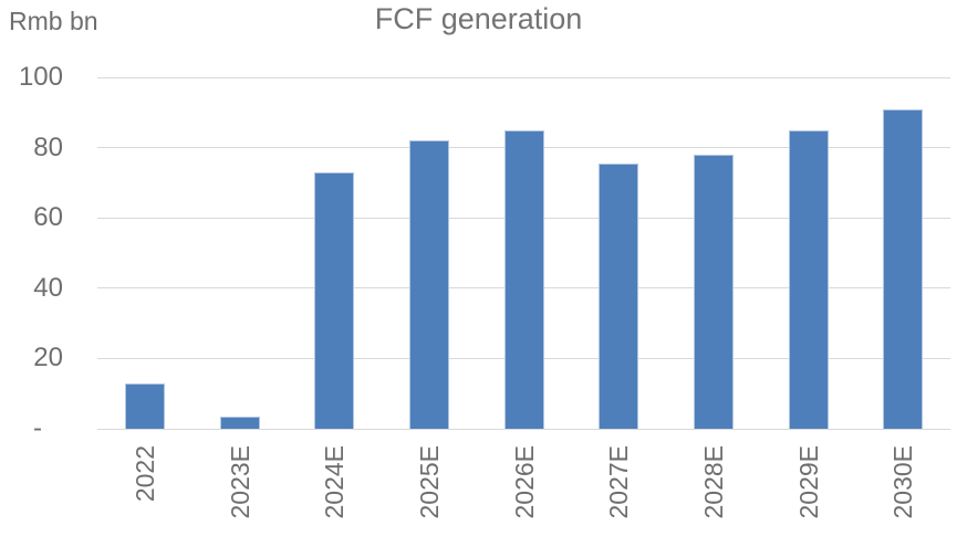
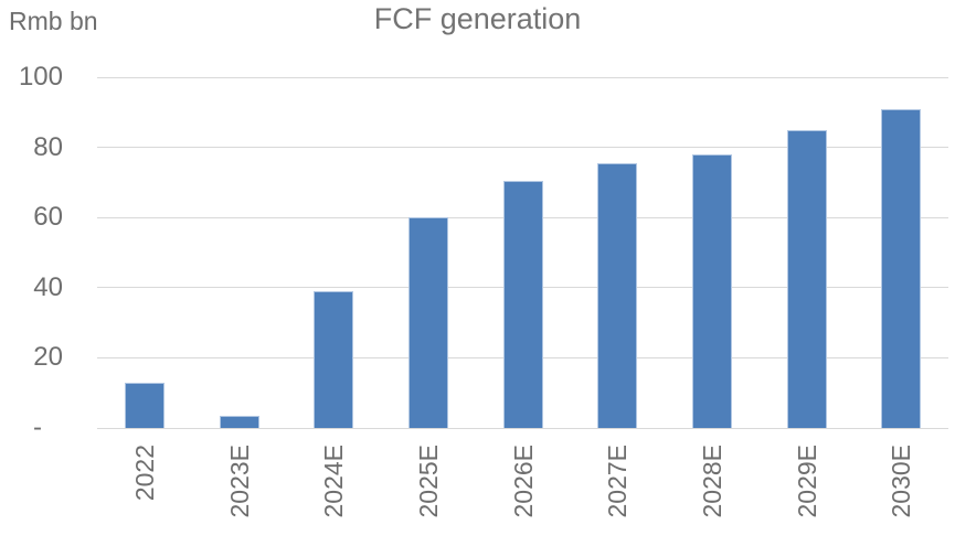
2024E: 73 -> 39
2025E: 82 -> 60
2026E: 85 -> 70
